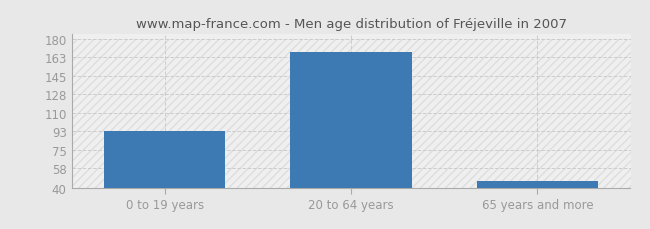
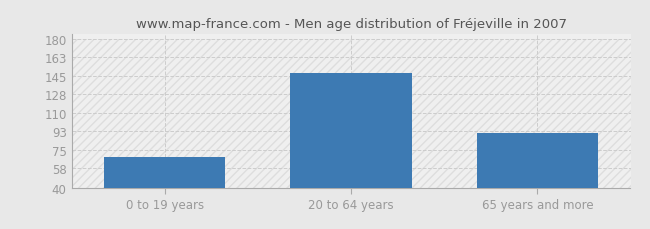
0 to 19 years: 93 -> 69
20 to 64 years: 168 -> 148
65 years and more: 46 -> 91
